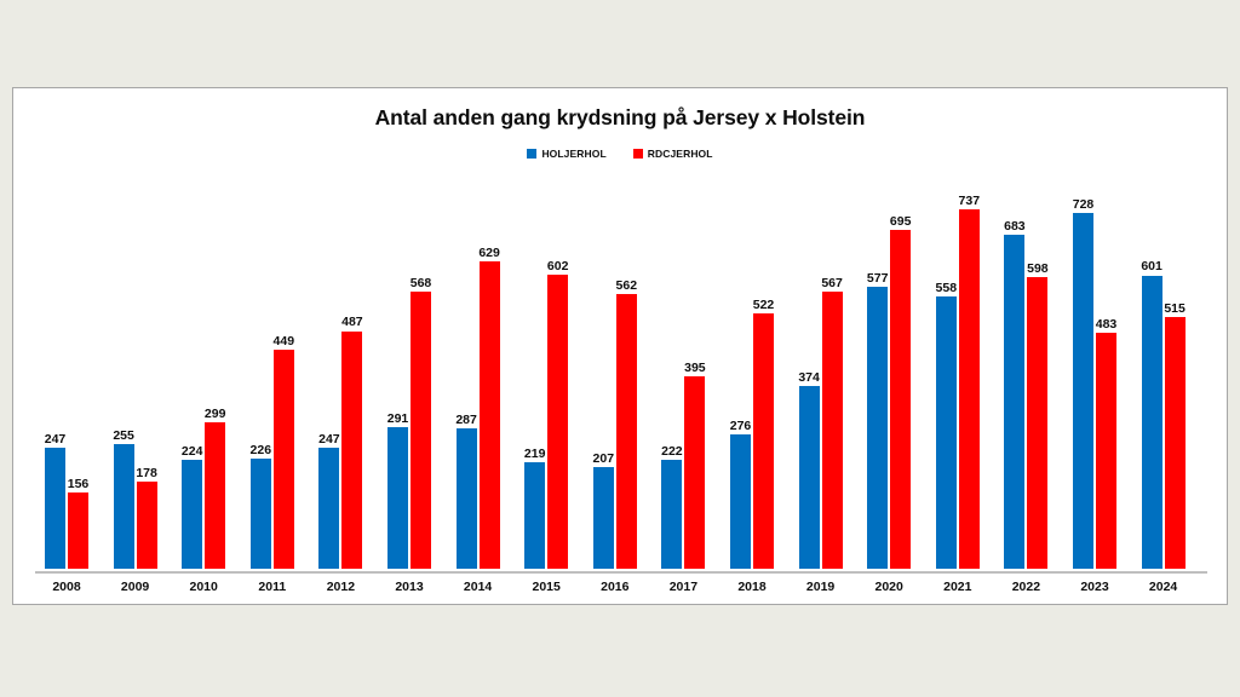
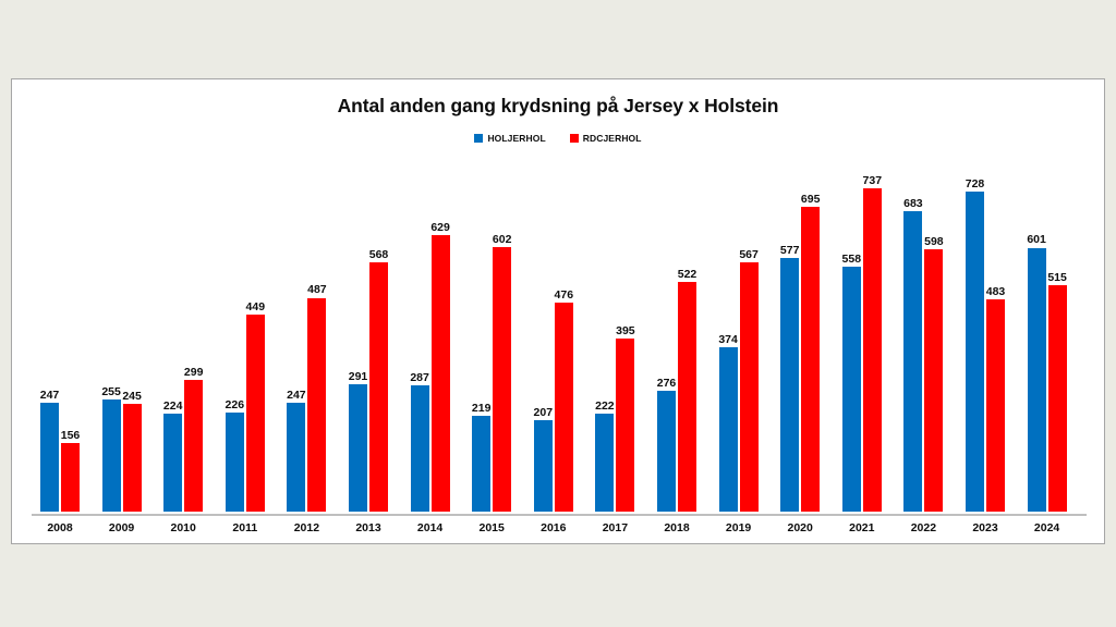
RDCJERHOL/2009: 178 -> 245
RDCJERHOL/2016: 562 -> 476
